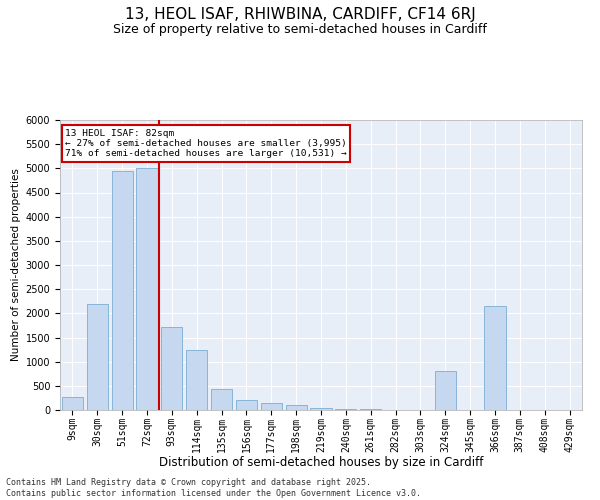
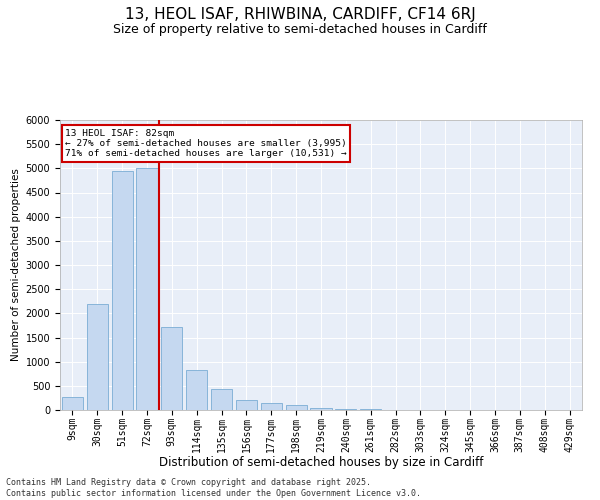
114sqm: 1250 -> 820
324sqm: 800 -> 0
366sqm: 2150 -> 0
